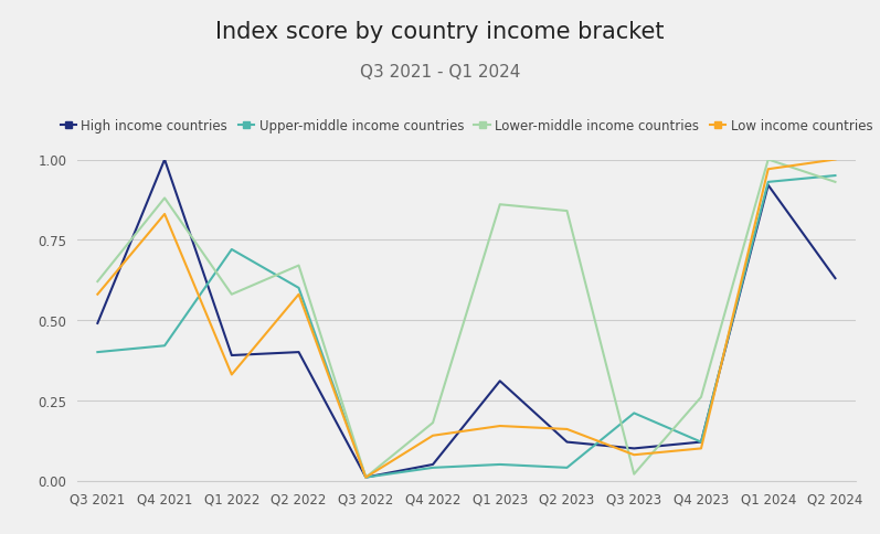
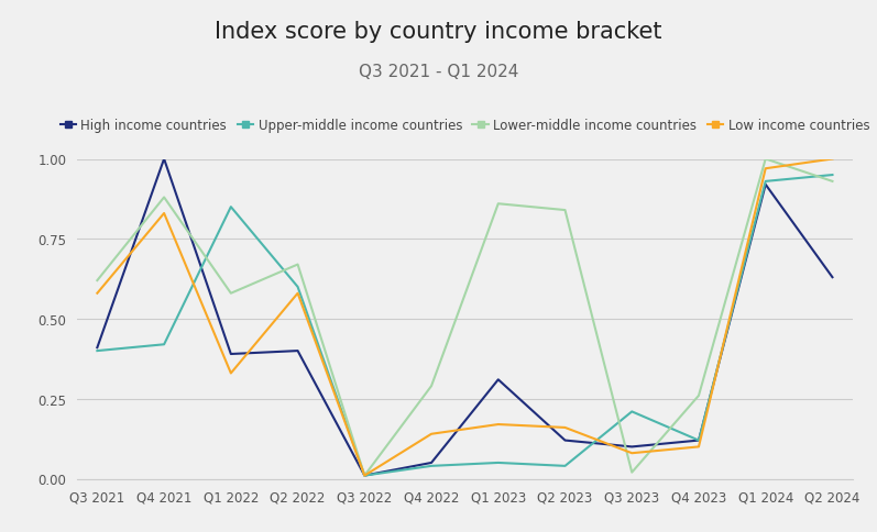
High income countries/Q3 2021: 0.49 -> 0.41
Upper-middle income countries/Q1 2022: 0.72 -> 0.85
Lower-middle income countries/Q4 2022: 0.18 -> 0.29
